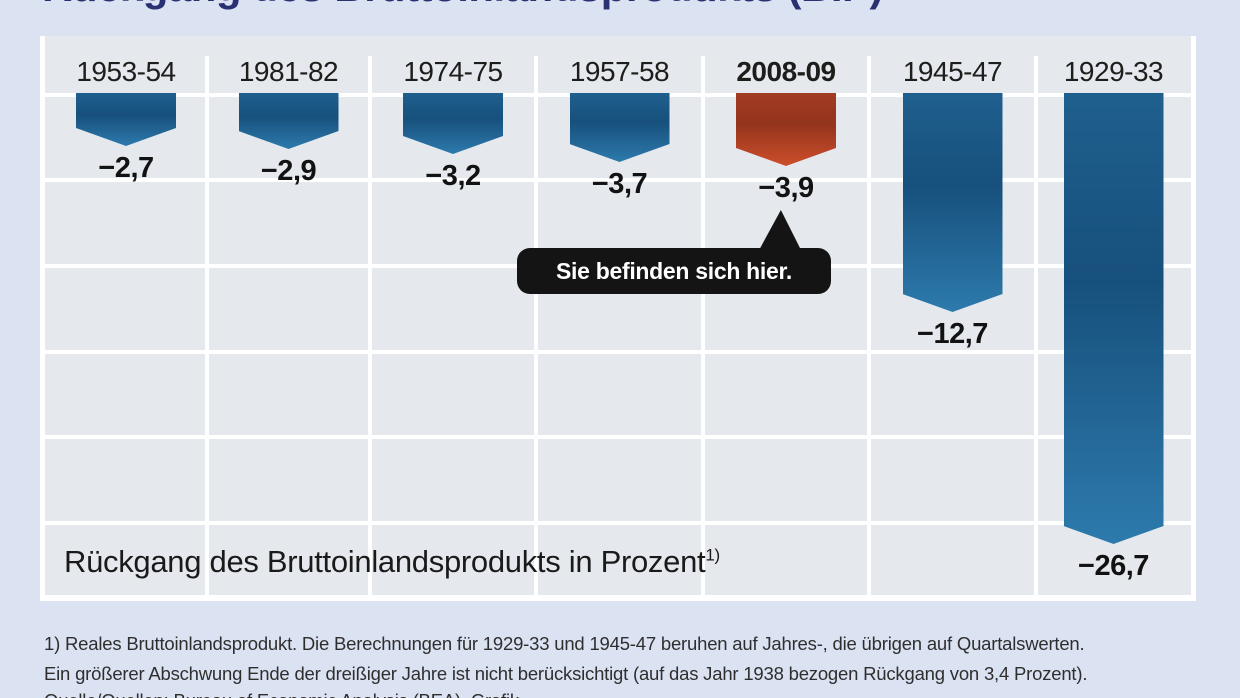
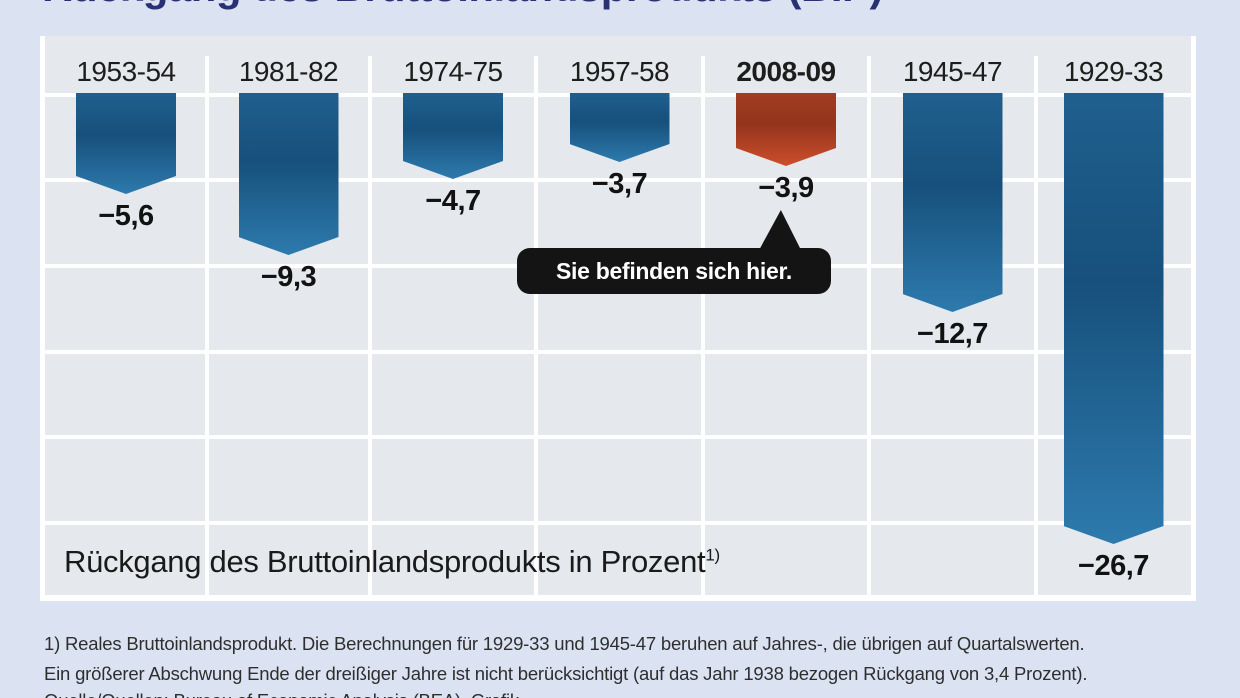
1953-54: −2,7 -> −5,6
1981-82: −2,9 -> −9,3
1974-75: −3,2 -> −4,7
